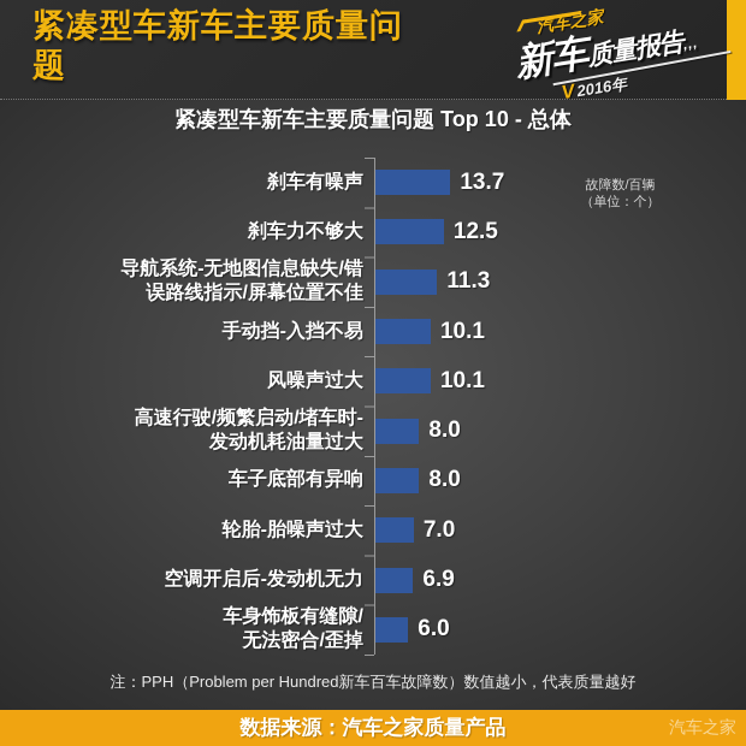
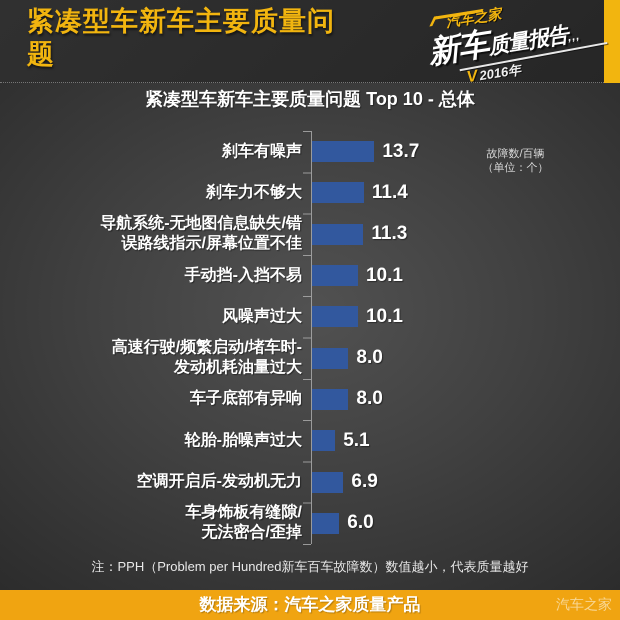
刹车力不够大: 12.5 -> 11.4
轮胎-胎噪声过大: 7.0 -> 5.1
